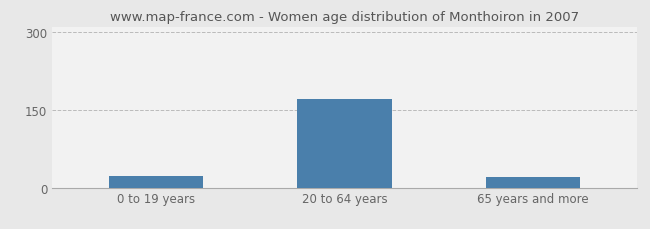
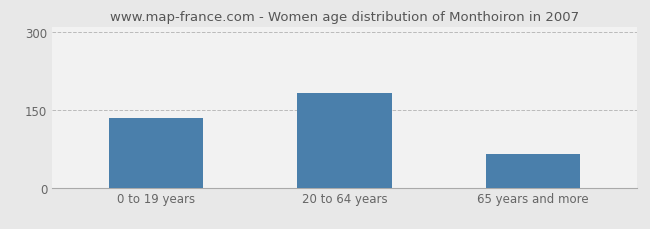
0 to 19 years: 22 -> 134
20 to 64 years: 170 -> 182
65 years and more: 20 -> 64
